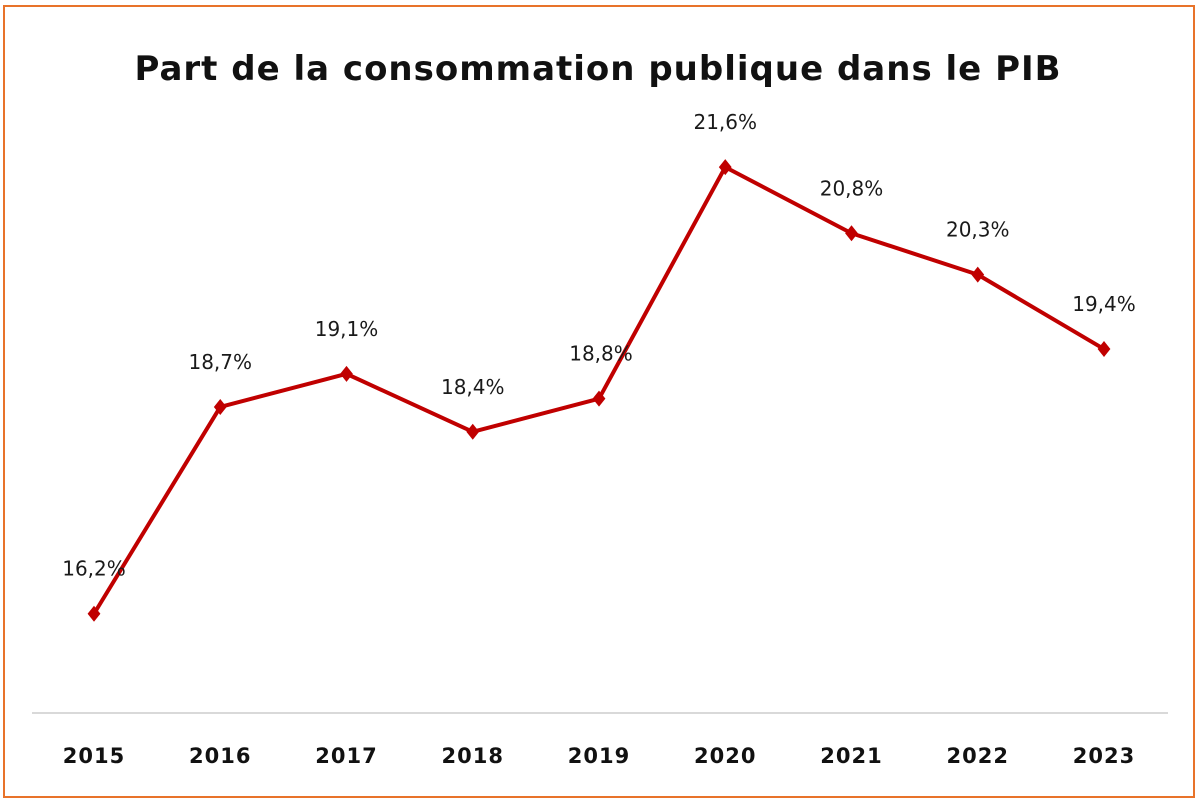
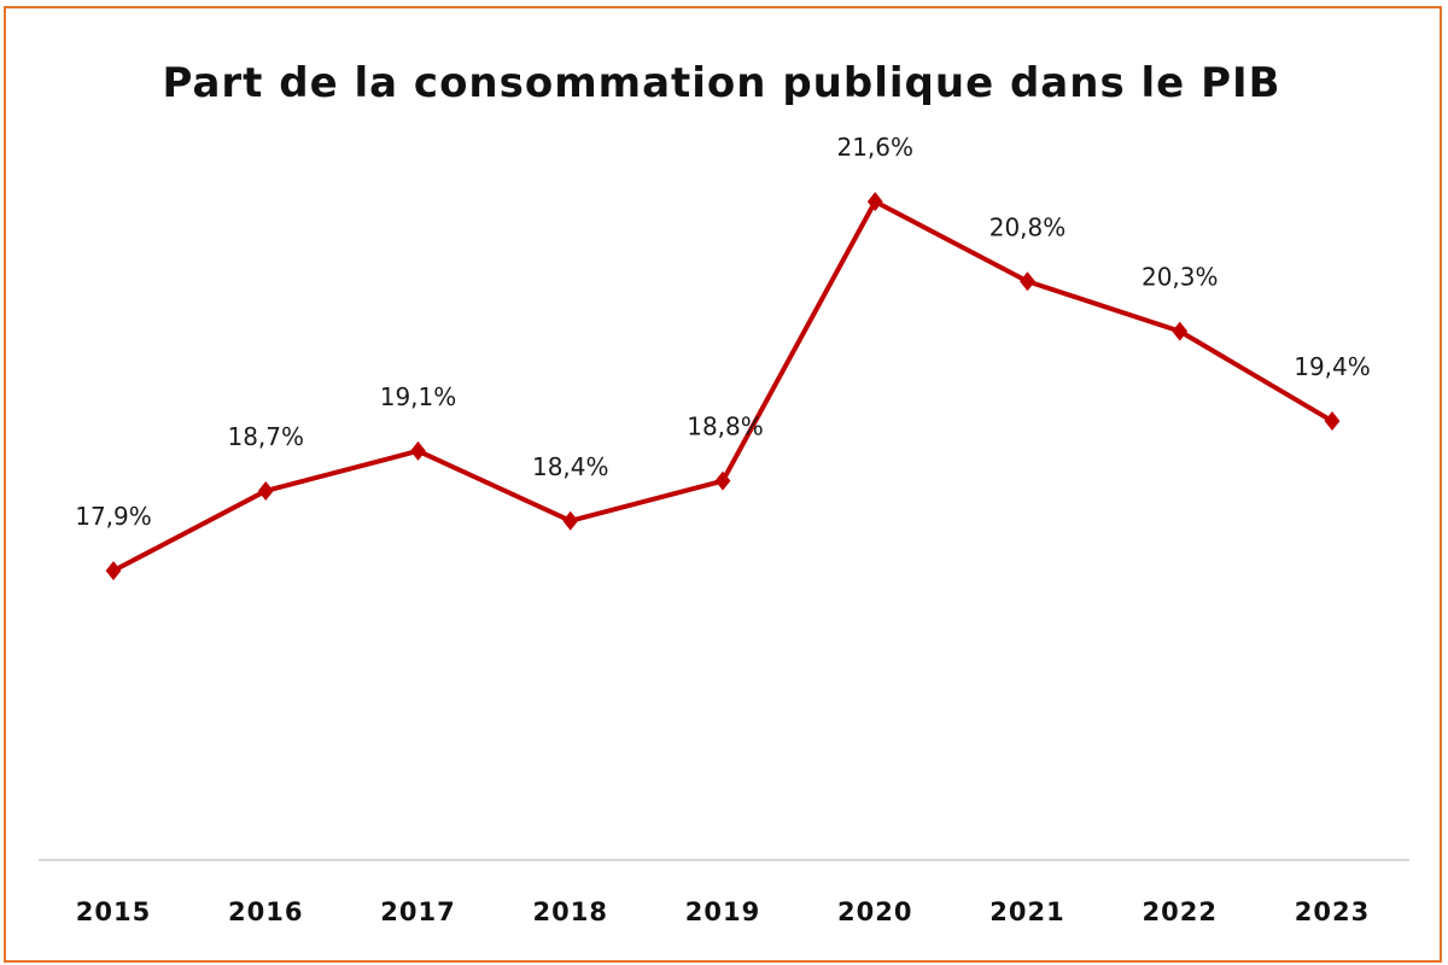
2015: 16,2% -> 17,9%
